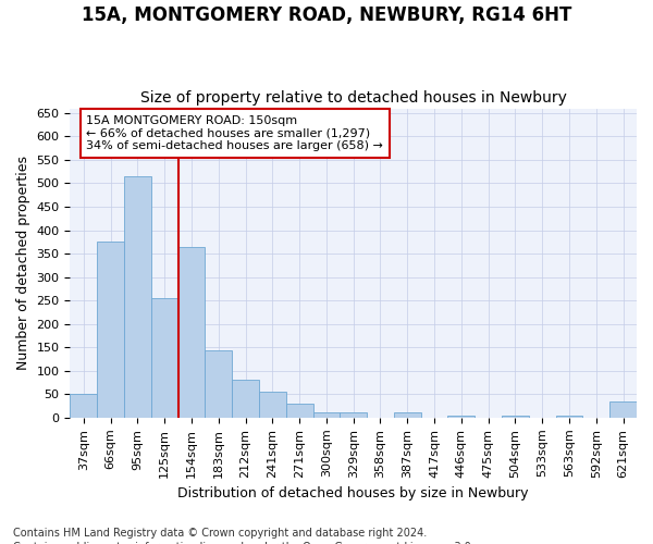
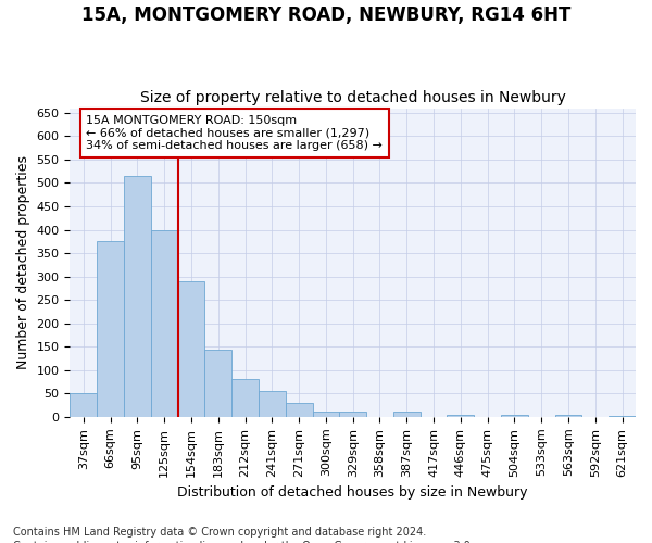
125sqm: 255 -> 400
154sqm: 365 -> 290
621sqm: 35 -> 3
